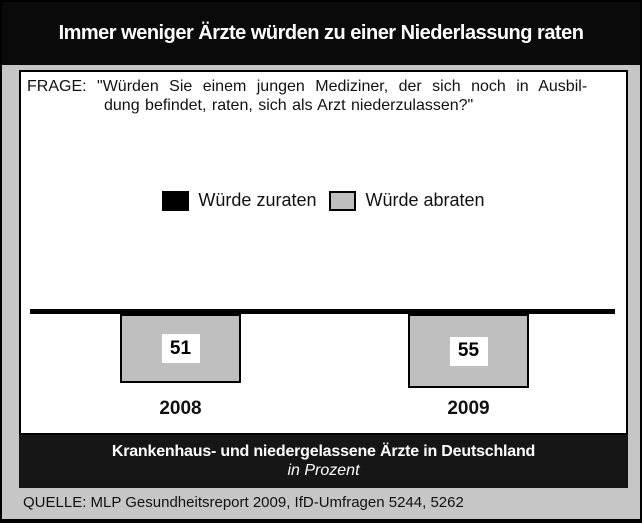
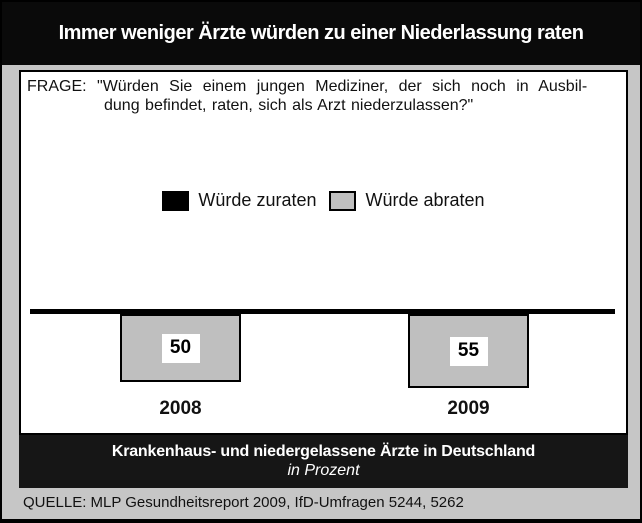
Würde abraten/2008: 51 -> 50
